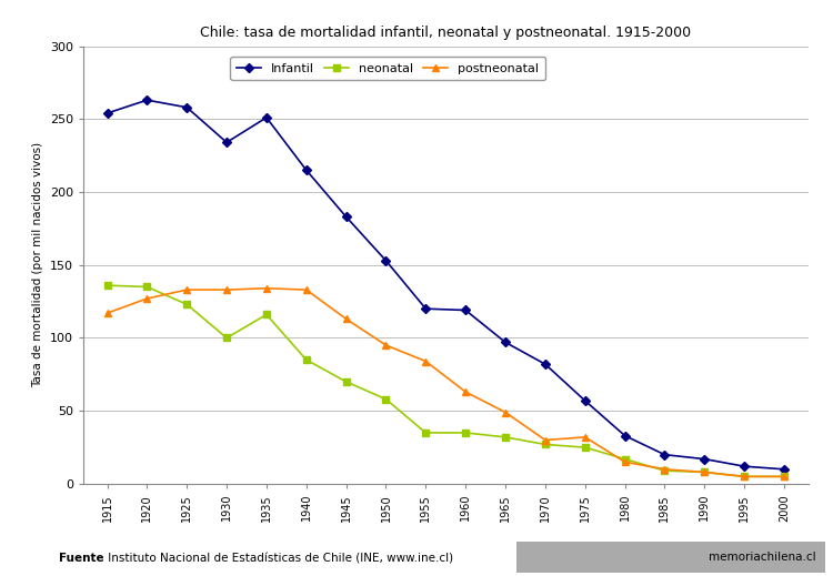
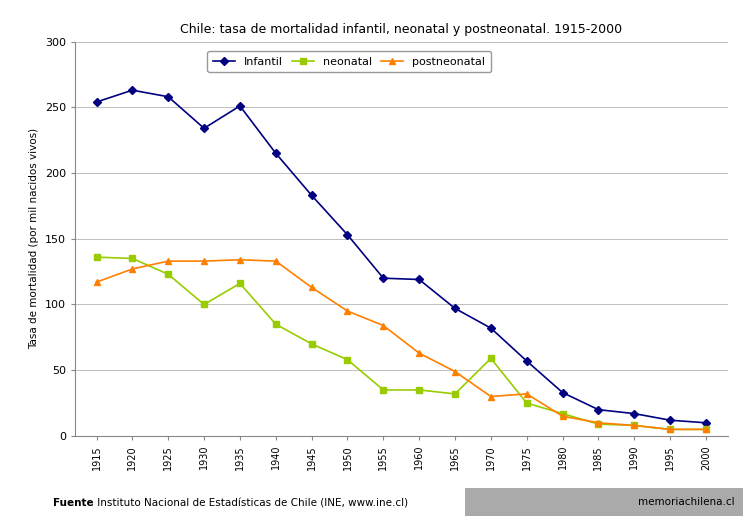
neonatal/1970: 27 -> 59
